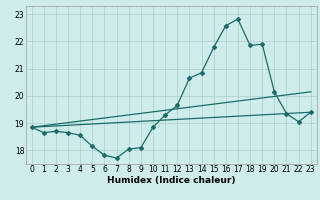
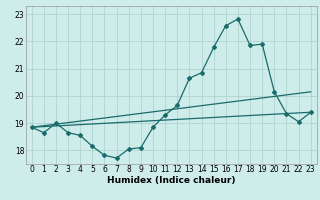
2: 18.70 -> 19.00
